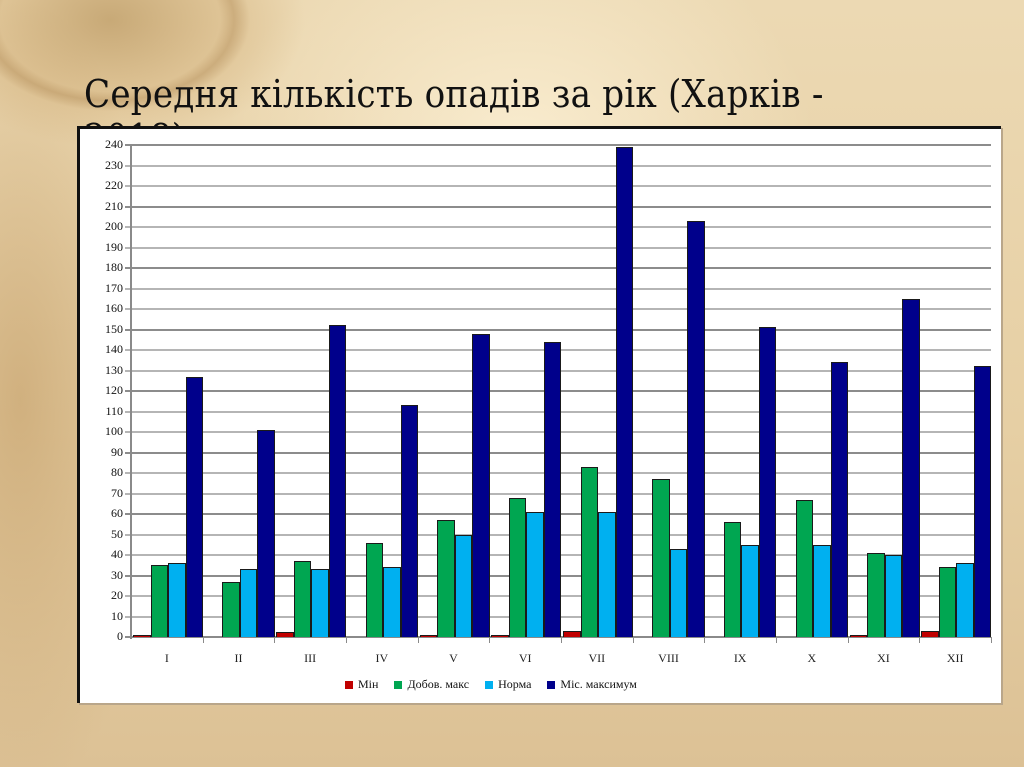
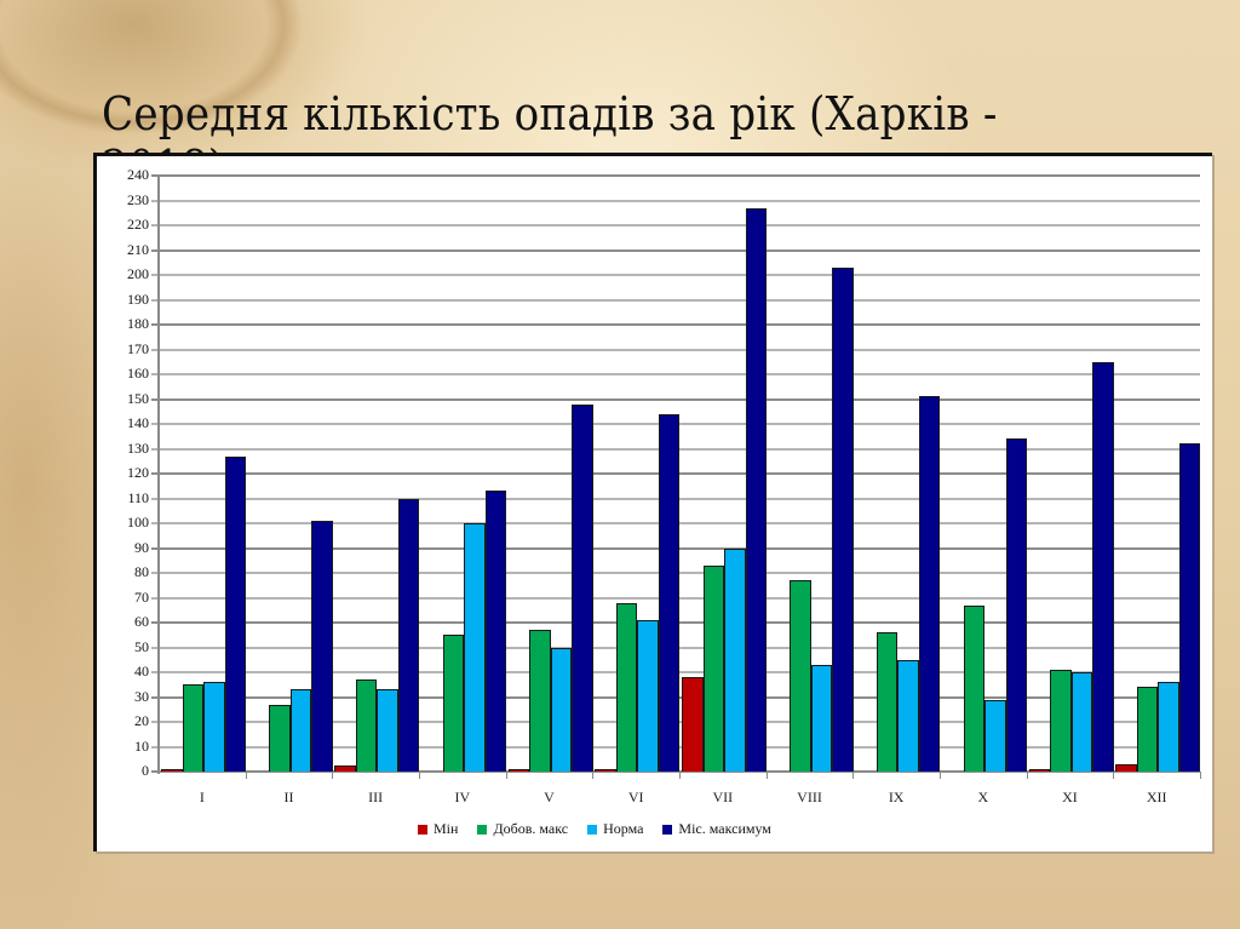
Міс. максимум/III: 152 -> 110
Добов. макс/IV: 46 -> 55
Норма/IV: 34 -> 100
Мін/VII: 3 -> 38
Норма/VII: 61 -> 90
Міс. максимум/VII: 239 -> 227
Норма/X: 45 -> 29
